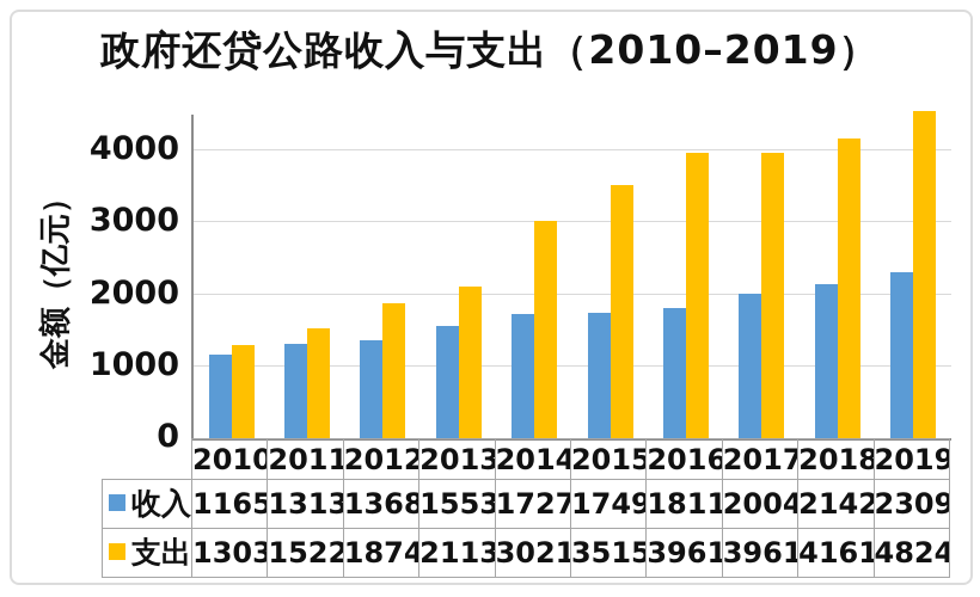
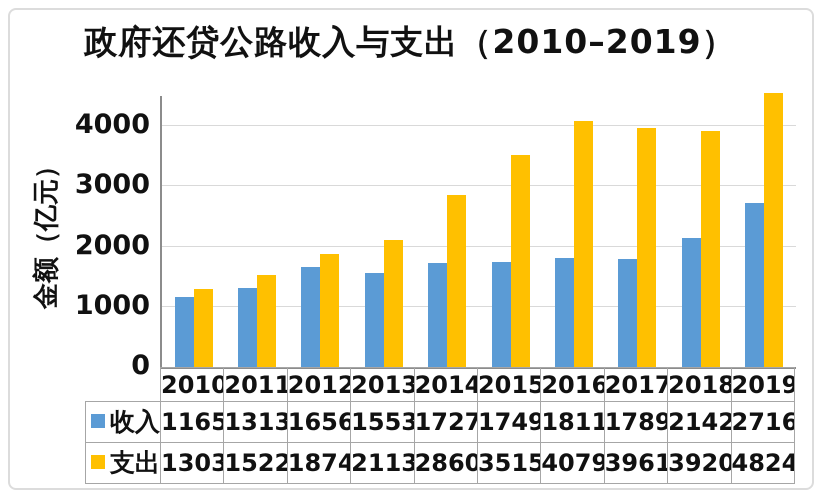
收入/2012: 1368 -> 1656
支出/2014: 3021 -> 2860
支出/2016: 3961 -> 4079
收入/2017: 2004 -> 1789
支出/2018: 4161 -> 3920
收入/2019: 2309 -> 2716
